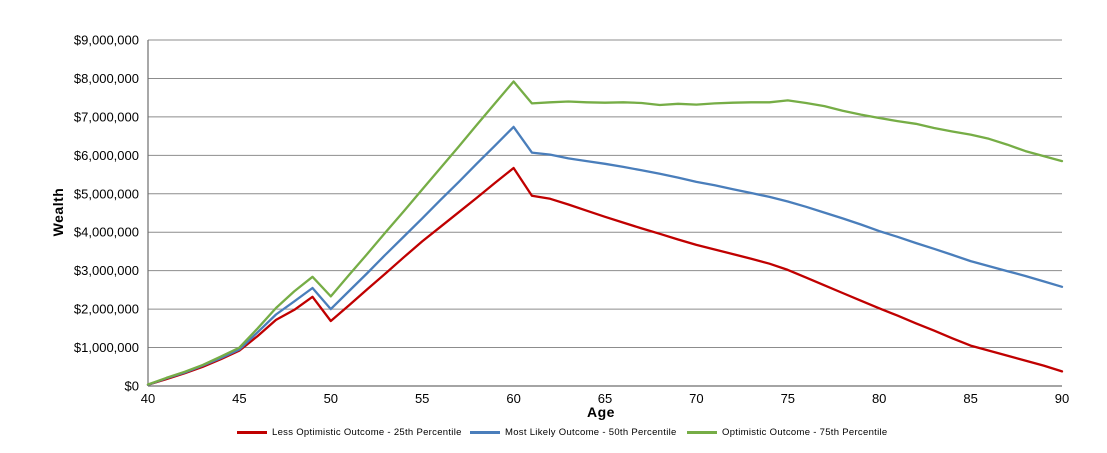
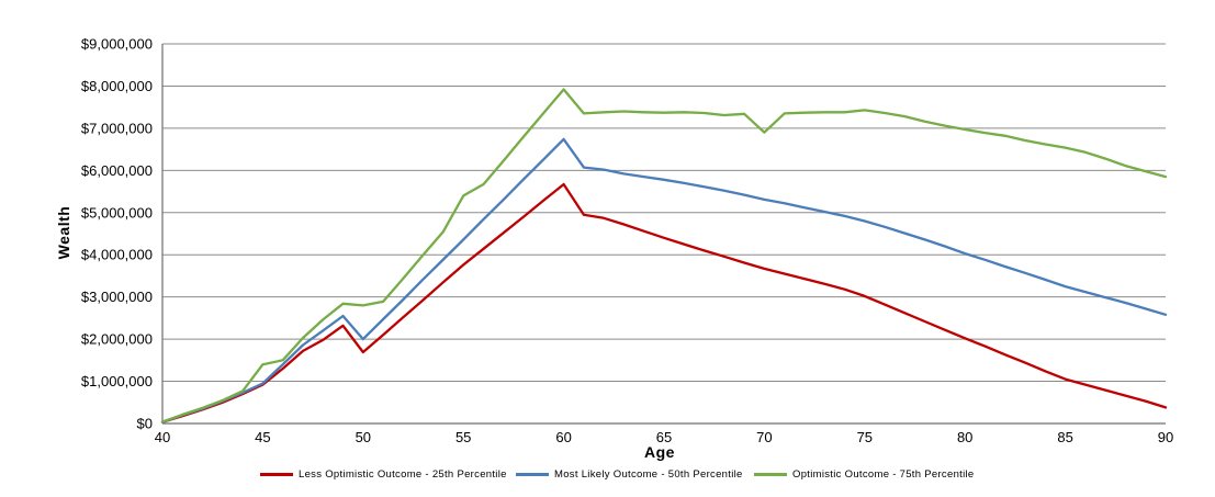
Optimistic Outcome - 75th Percentile/45: $1000000 -> $1400000
Optimistic Outcome - 75th Percentile/50: $2300000 -> $2800000
Optimistic Outcome - 75th Percentile/55: $5100000 -> $5400000
Optimistic Outcome - 75th Percentile/70: $7300000 -> $6900000
